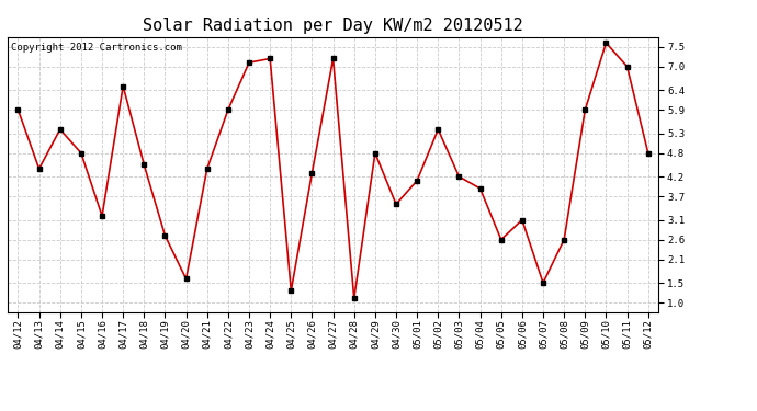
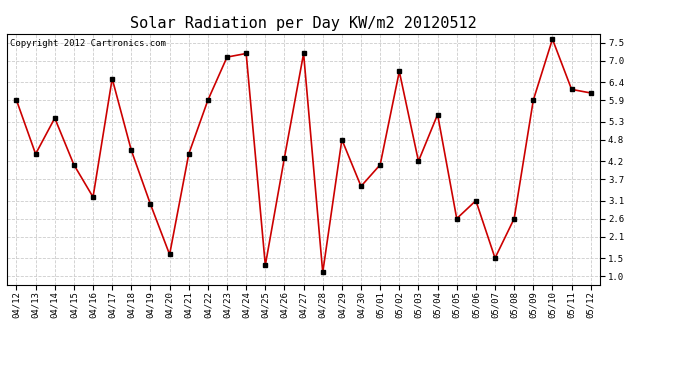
04/15: 4.8 -> 4.1
04/19: 2.7 -> 3.0
05/02: 5.4 -> 6.7
05/04: 3.9 -> 5.5
05/11: 7.0 -> 6.2
05/12: 4.8 -> 6.1
